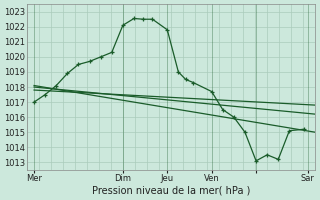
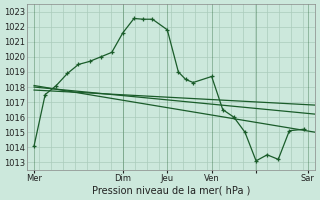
Mer: 1017.0 -> 1014.1
Dim: 1022.1 -> 1021.6
Ven: 1017.7 -> 1018.7
